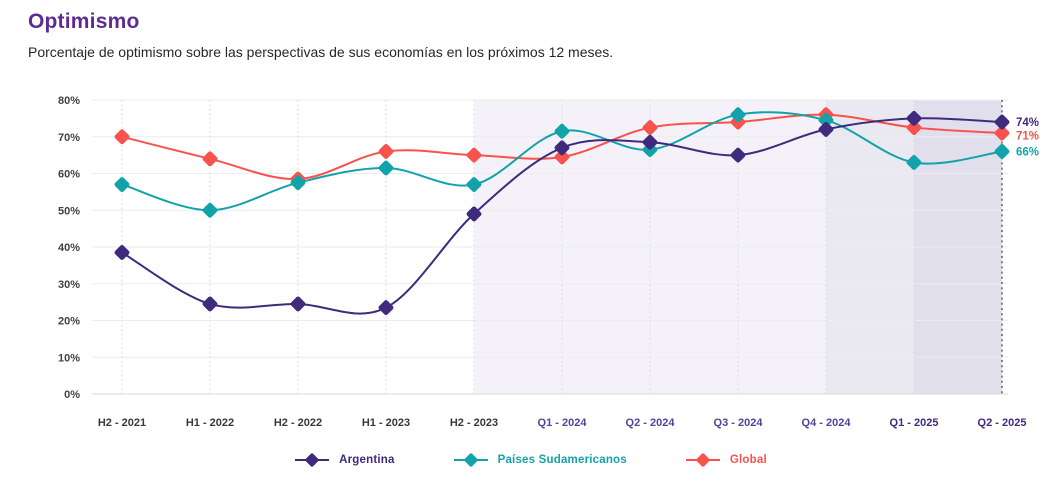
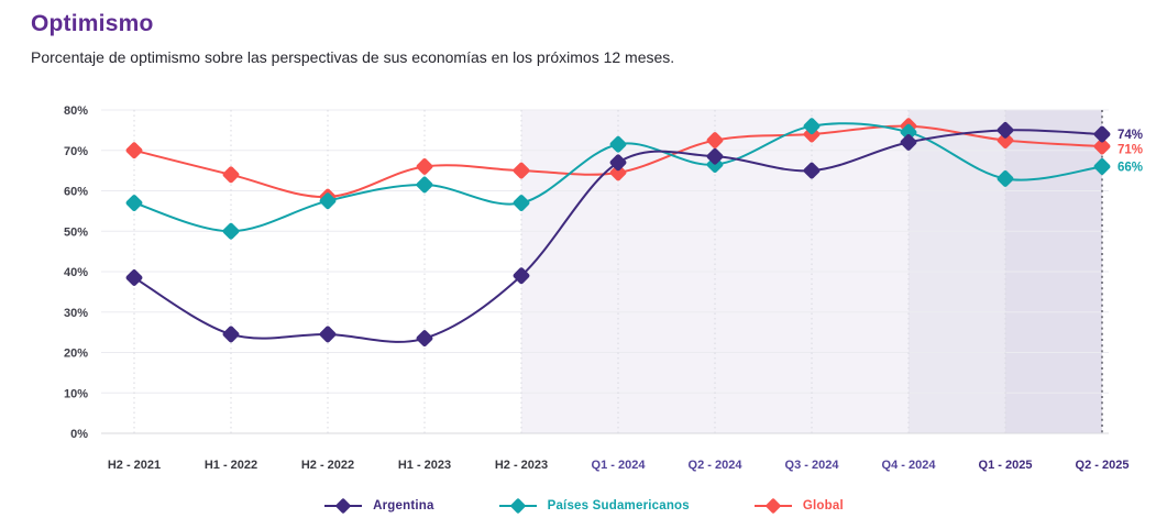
Argentina/H2 - 2023: 49% -> 39%
